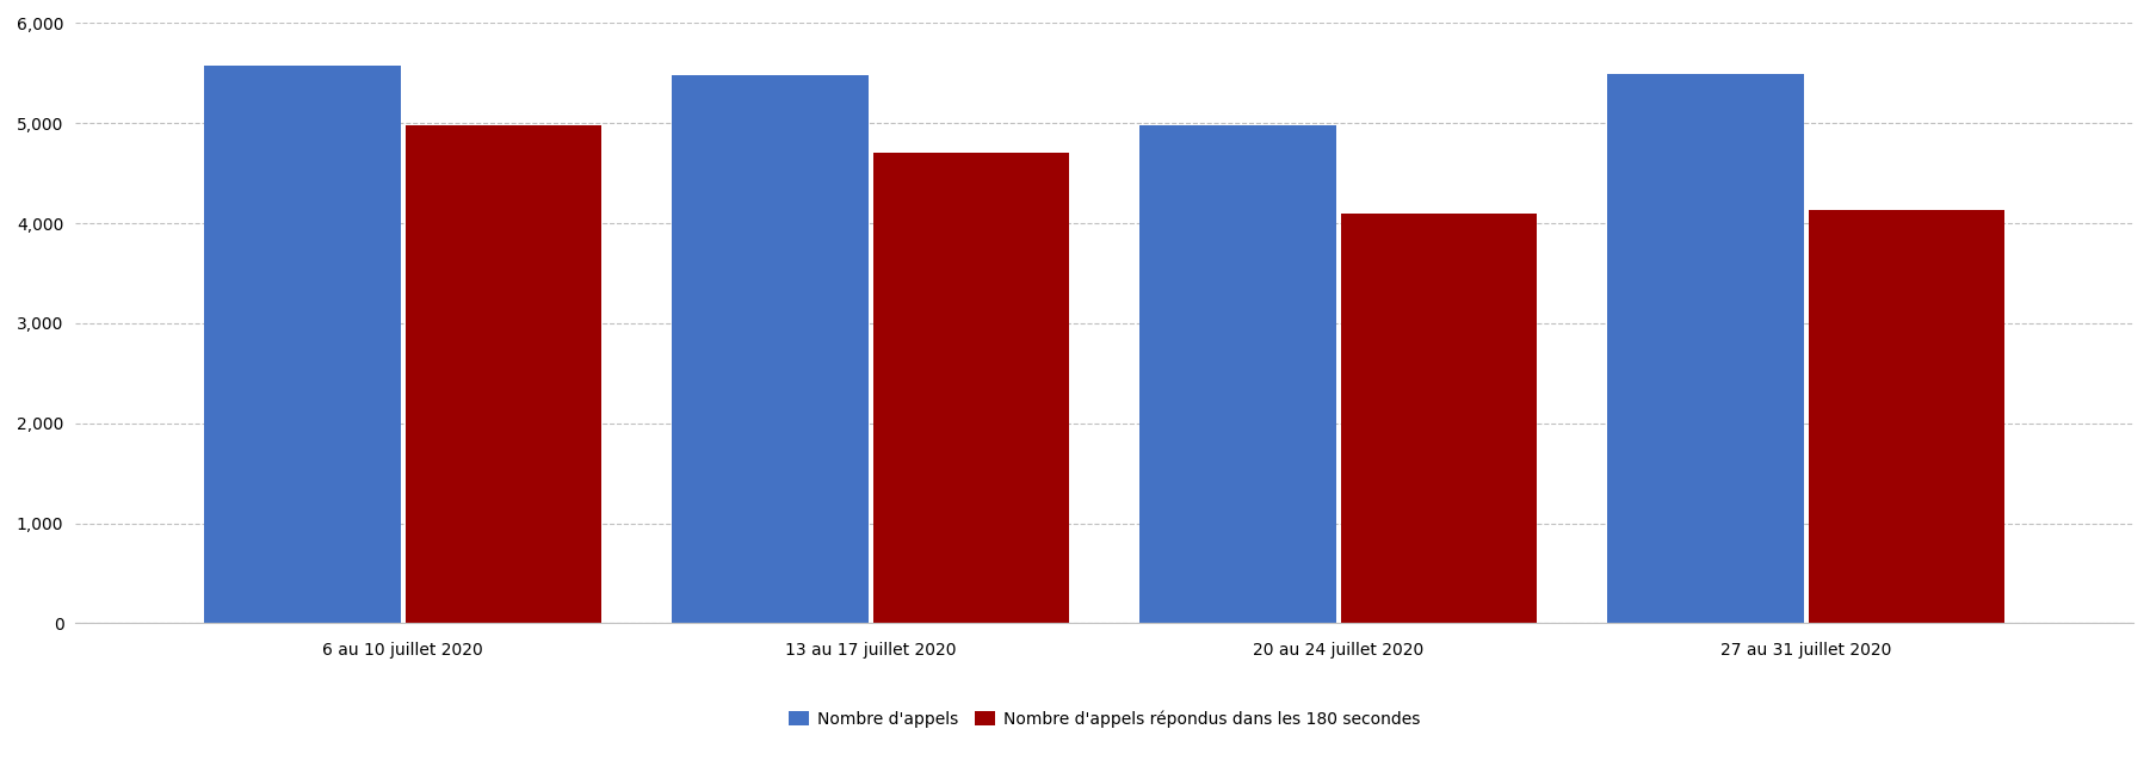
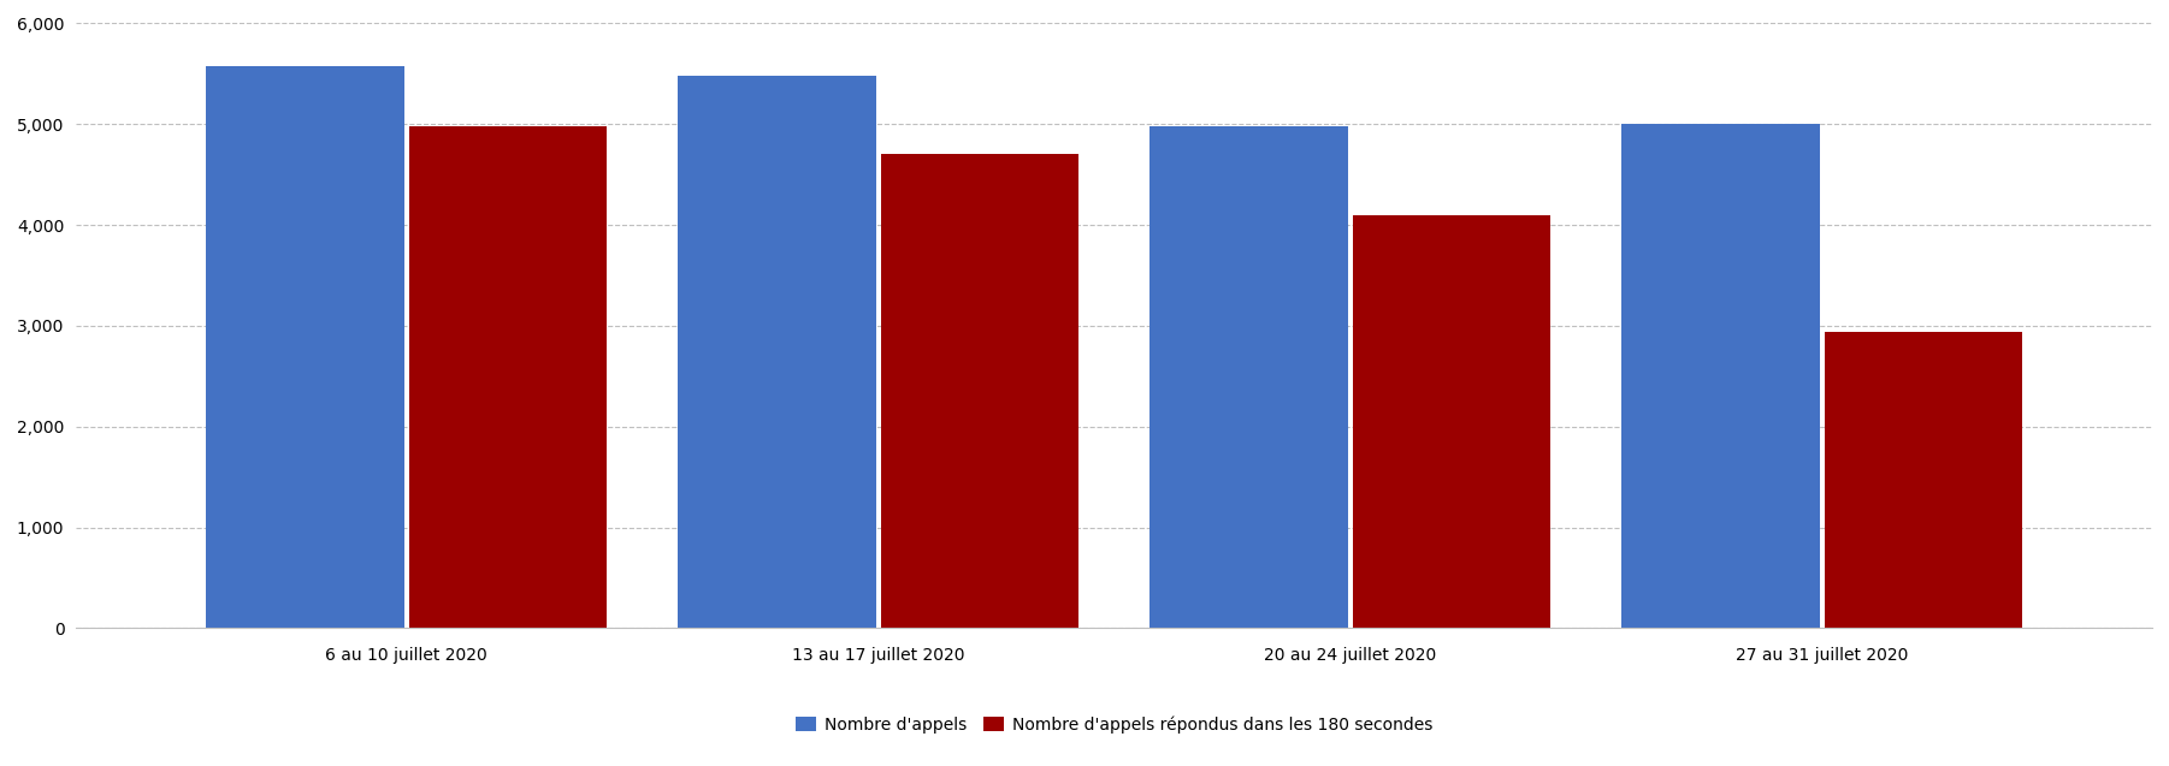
Nombre d'appels/27 au 31 juillet 2020: 5,490 -> 5,000
Nombre d'appels répondus dans les 180 secondes/27 au 31 juillet 2020: 4,130 -> 2,940
